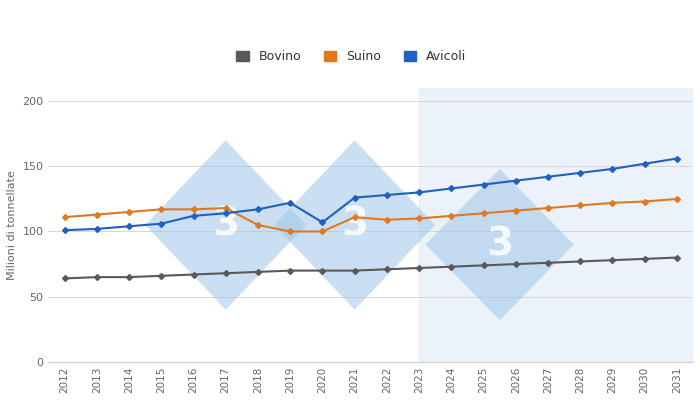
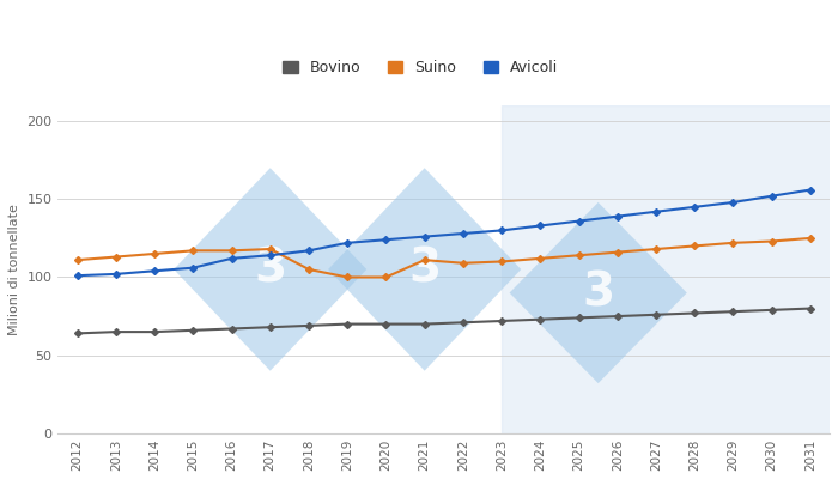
Avicoli/2020: 107 -> 124
